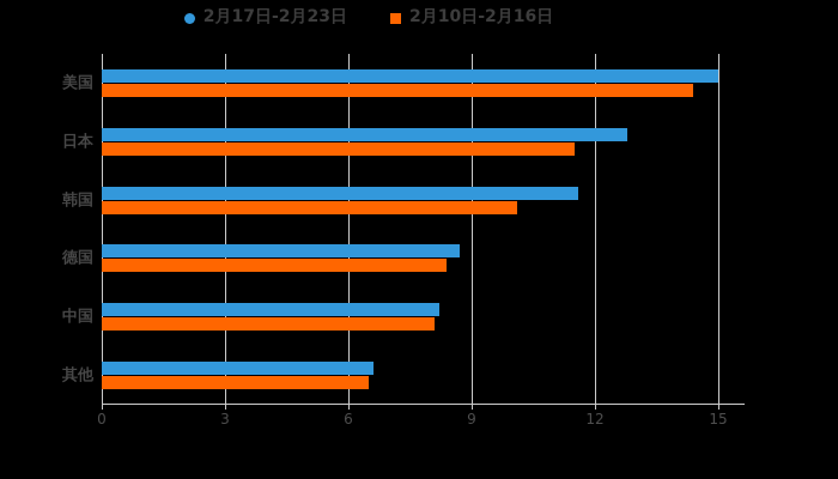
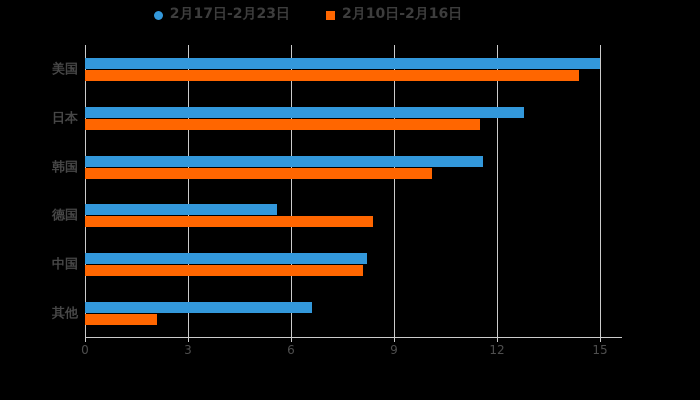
2月17日-2月23日/德国: 8.7 -> 5.6
2月10日-2月16日/其他: 6.5 -> 2.1
